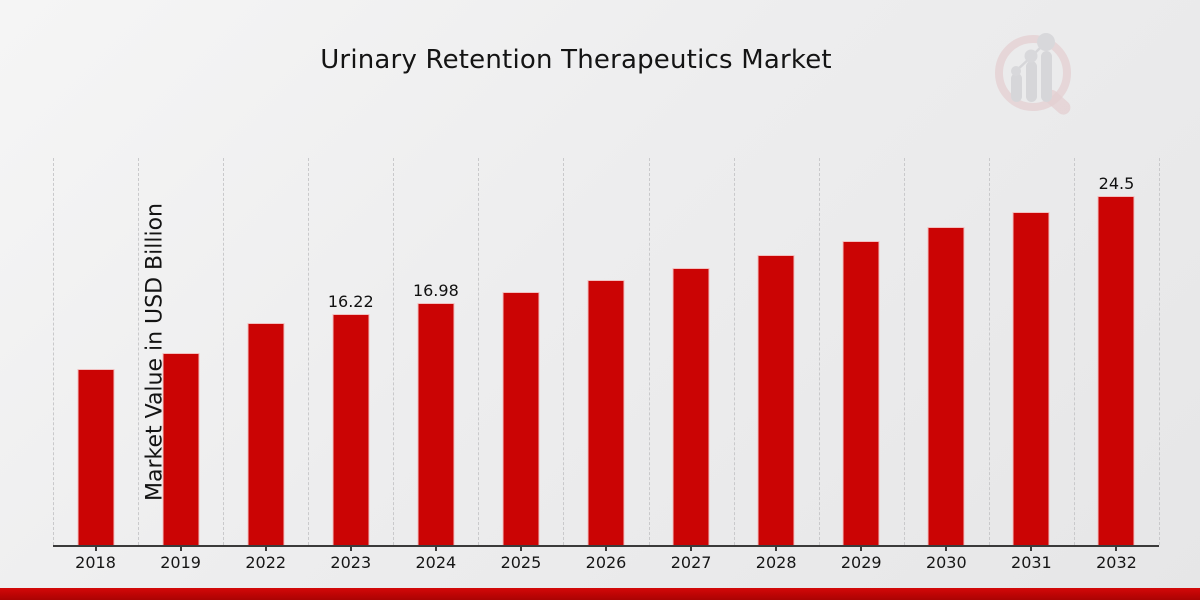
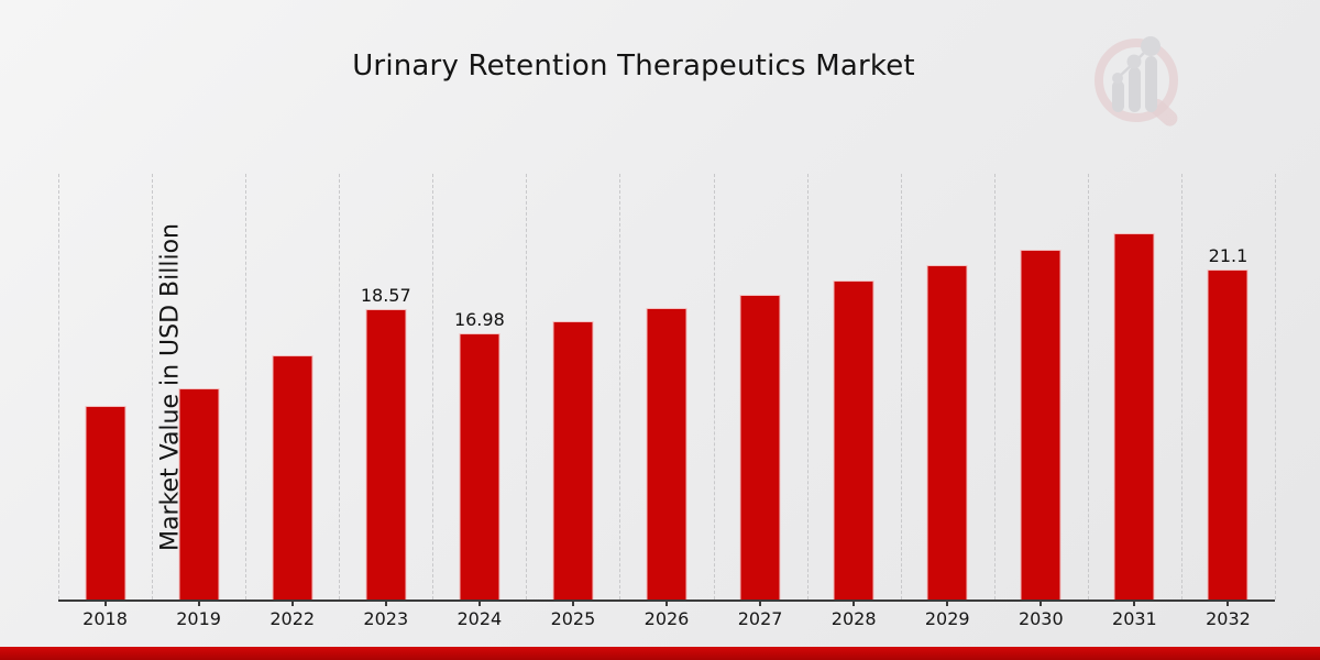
2023: 16.22 -> 18.57
2032: 24.5 -> 21.1
